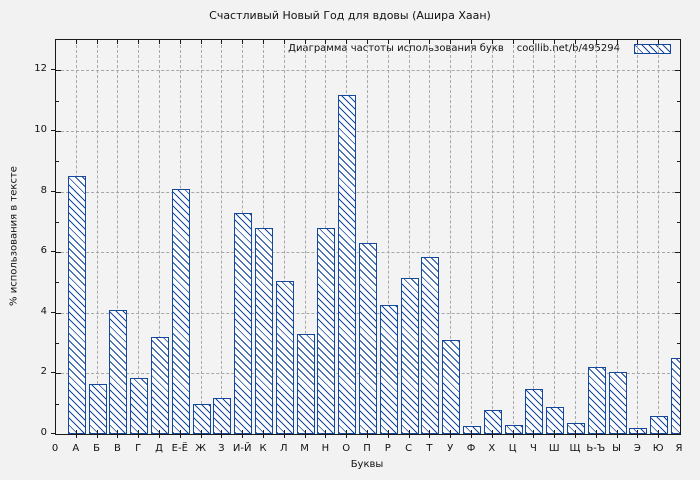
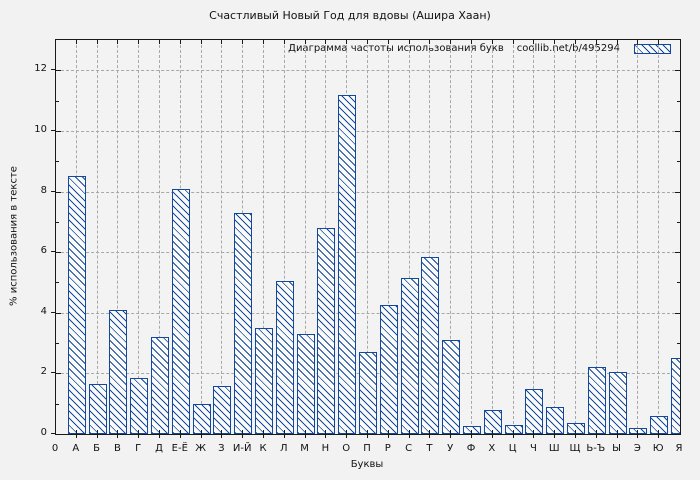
З: 1.2 -> 1.6
К: 6.8 -> 3.5
П: 6.3 -> 2.7
